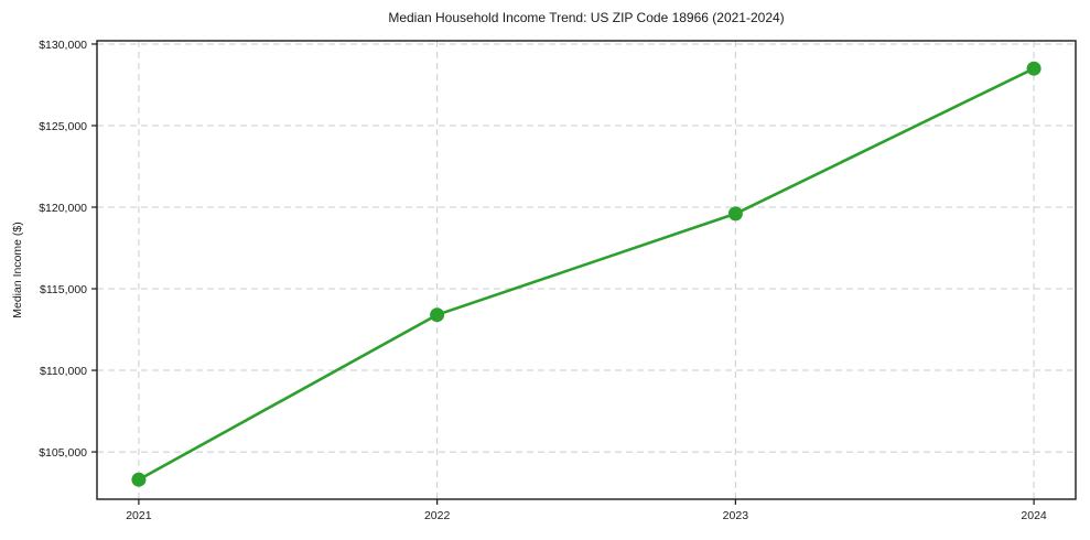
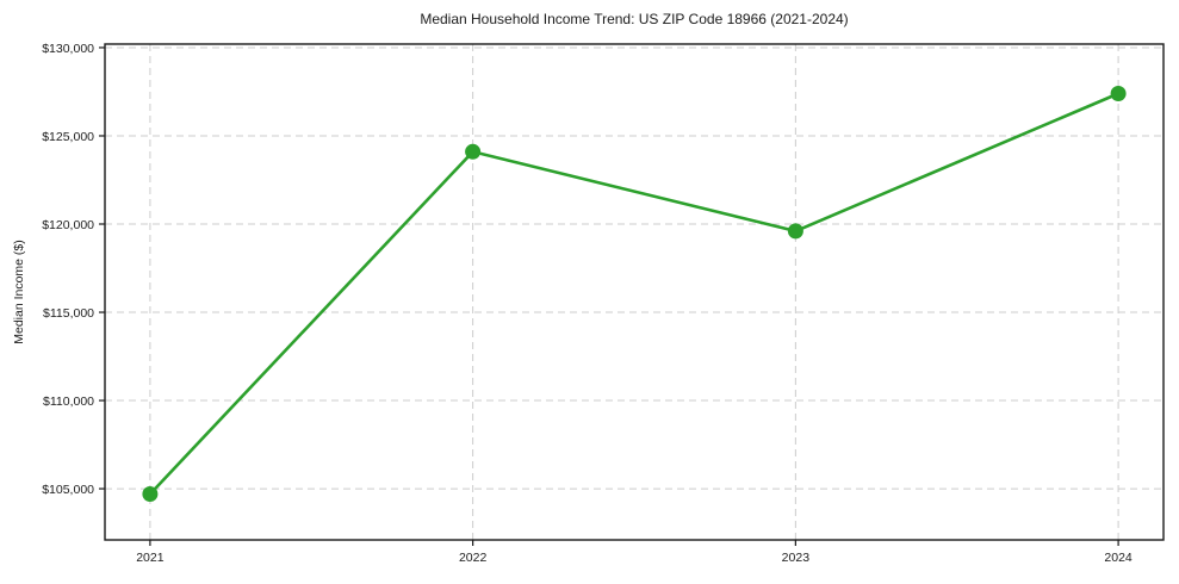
2021: $103300 -> $104700
2022: $113400 -> $124100
2024: $128500 -> $127400
